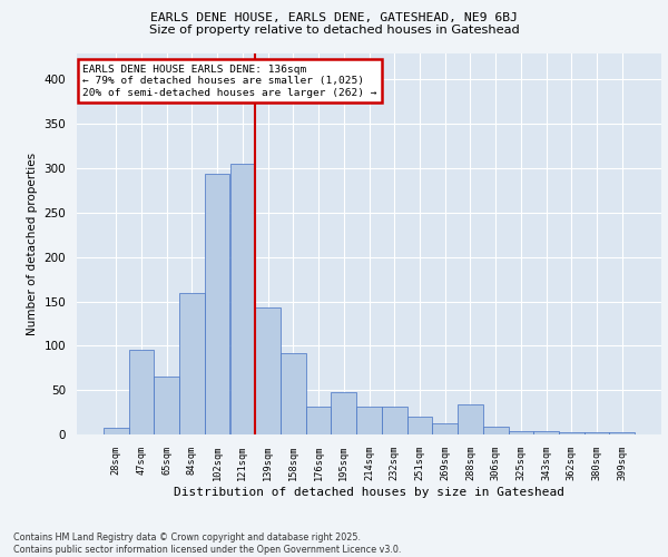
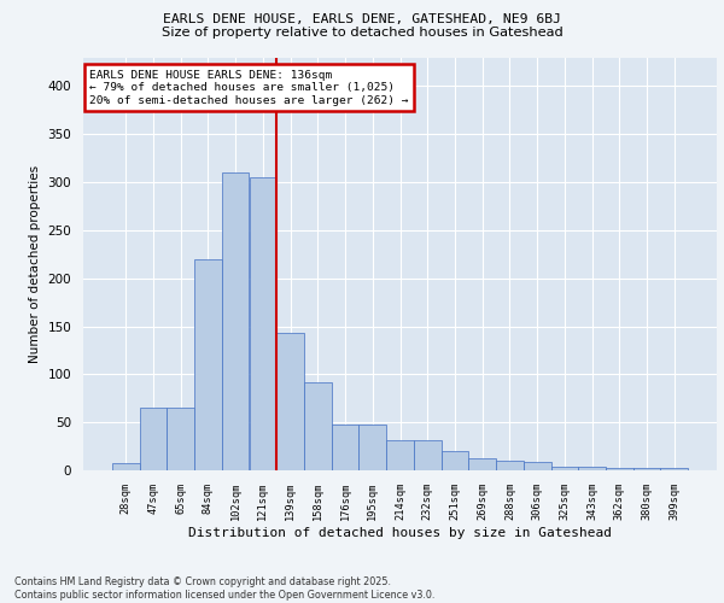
47sqm: 96 -> 65
84sqm: 160 -> 220
102sqm: 294 -> 310
176sqm: 32 -> 48
288sqm: 34 -> 10
